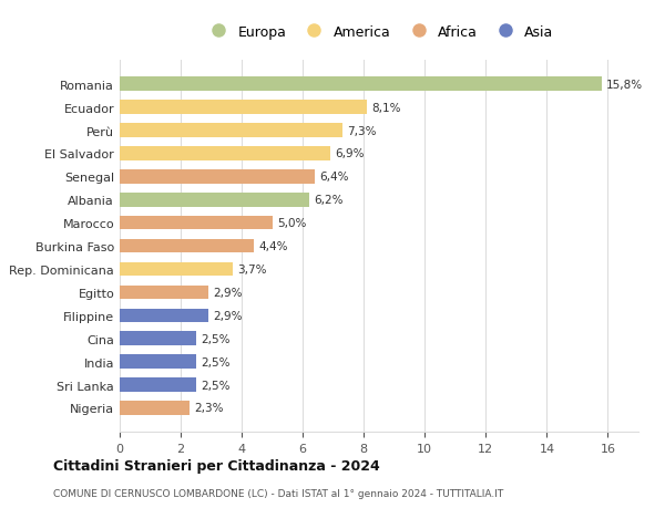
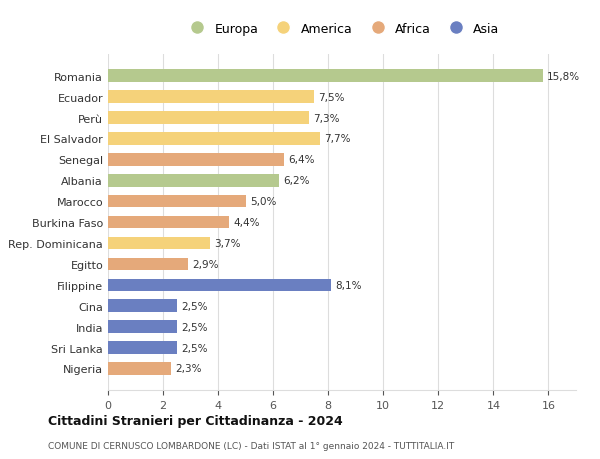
Ecuador: 8,1% -> 7,5%
El Salvador: 6,9% -> 7,7%
Filippine: 2,9% -> 8,1%
